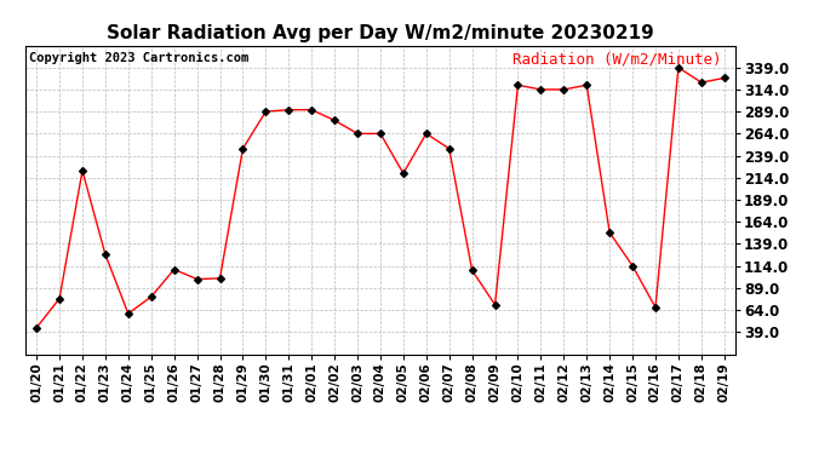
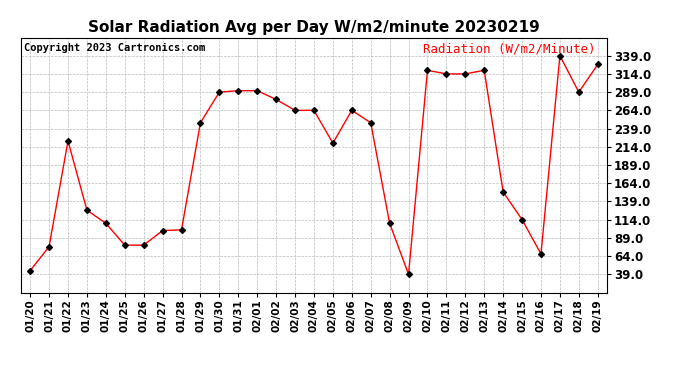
01/24: 60 -> 109
01/26: 110 -> 79
02/09: 70 -> 39
02/18: 322 -> 289
